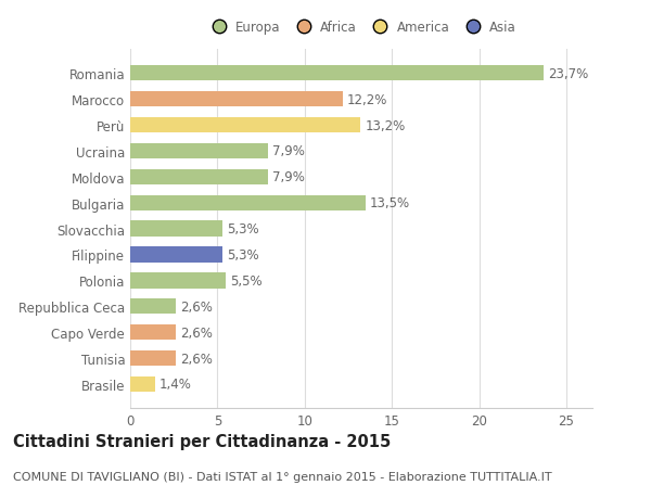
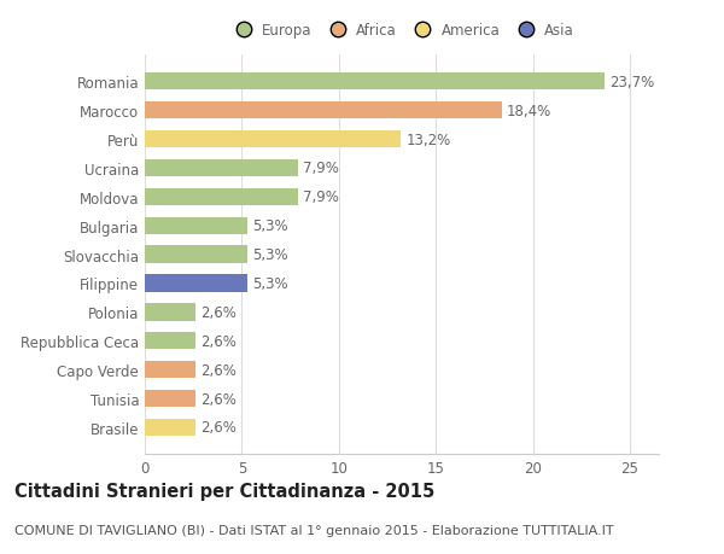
Marocco: 12,2% -> 18,4%
Bulgaria: 13,5% -> 5,3%
Polonia: 5,5% -> 2,6%
Brasile: 1,4% -> 2,6%
